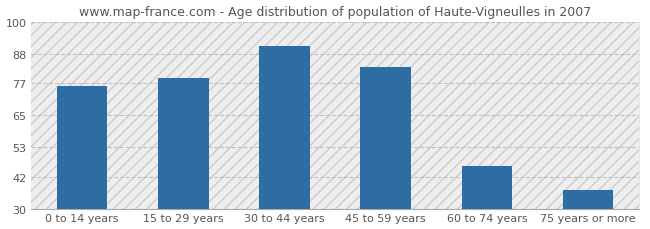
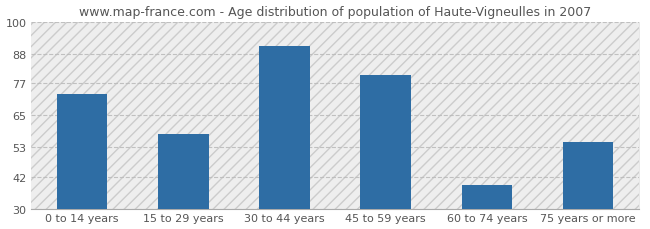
0 to 14 years: 76 -> 73
15 to 29 years: 79 -> 58
45 to 59 years: 83 -> 80
60 to 74 years: 46 -> 39
75 years or more: 37 -> 55
